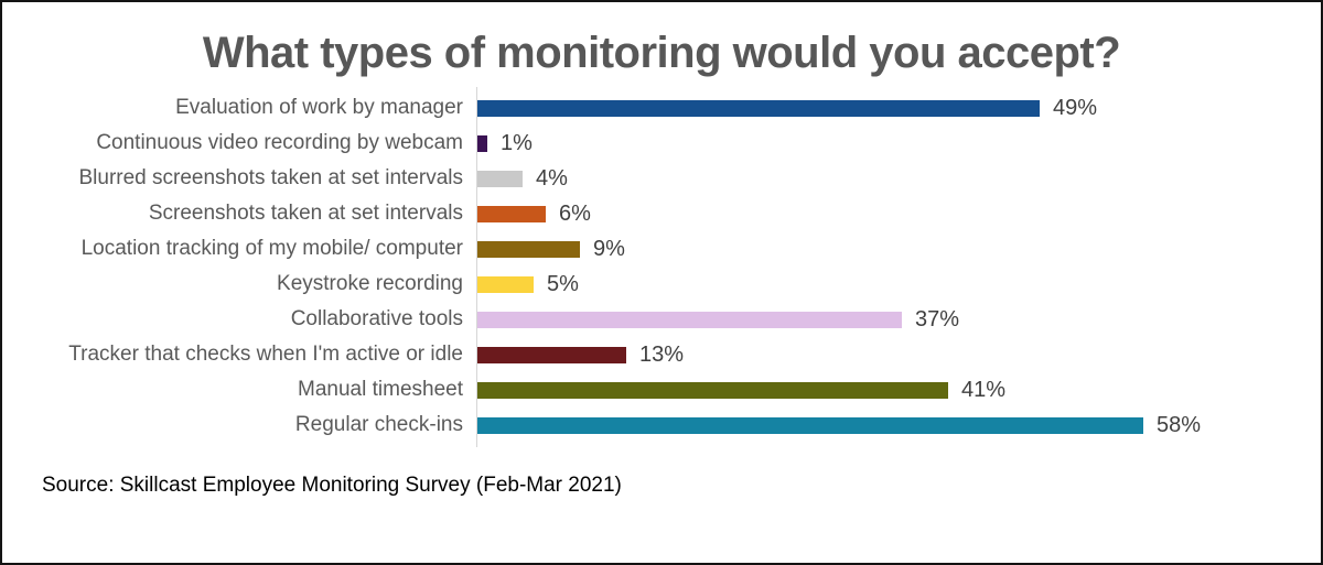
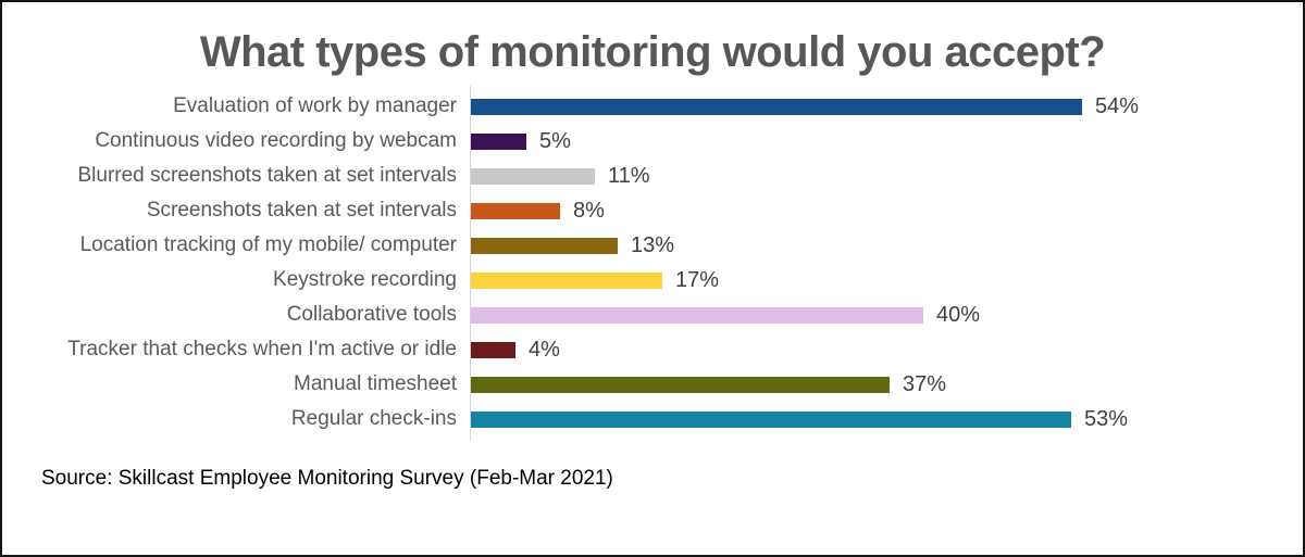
Evaluation of work by manager: 49% -> 54%
Continuous video recording by webcam: 1% -> 5%
Blurred screenshots taken at set intervals: 4% -> 11%
Screenshots taken at set intervals: 6% -> 8%
Location tracking of my mobile/ computer: 9% -> 13%
Keystroke recording: 5% -> 17%
Collaborative tools: 37% -> 40%
Tracker that checks when I'm active or idle: 13% -> 4%
Manual timesheet: 41% -> 37%
Regular check-ins: 58% -> 53%
